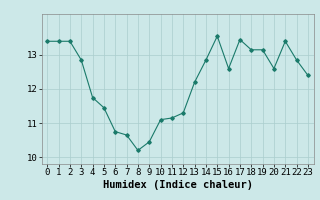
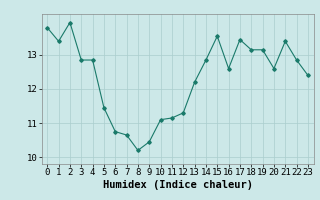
0: 13.40 -> 13.80
2: 13.40 -> 13.95
4: 11.75 -> 12.85
